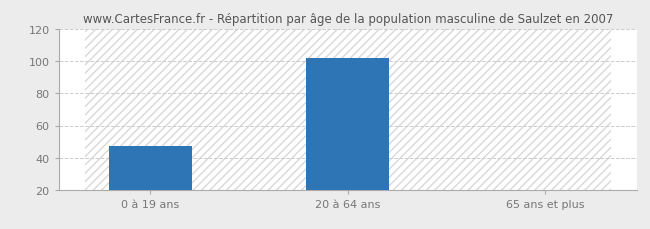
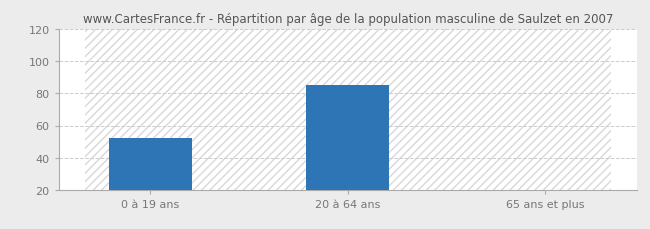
0 à 19 ans: 47 -> 52
20 à 64 ans: 102 -> 85
